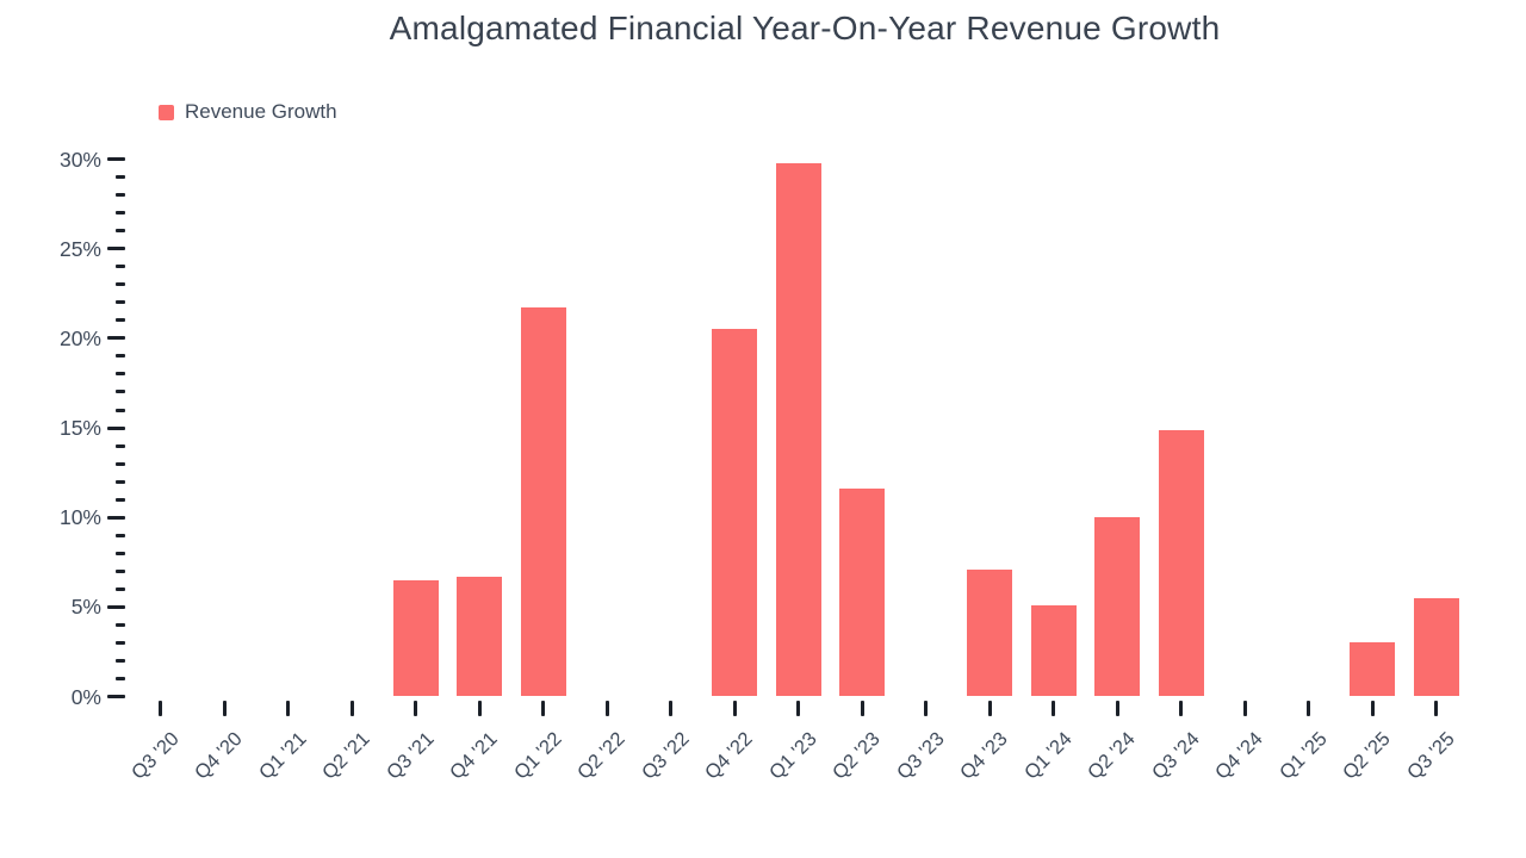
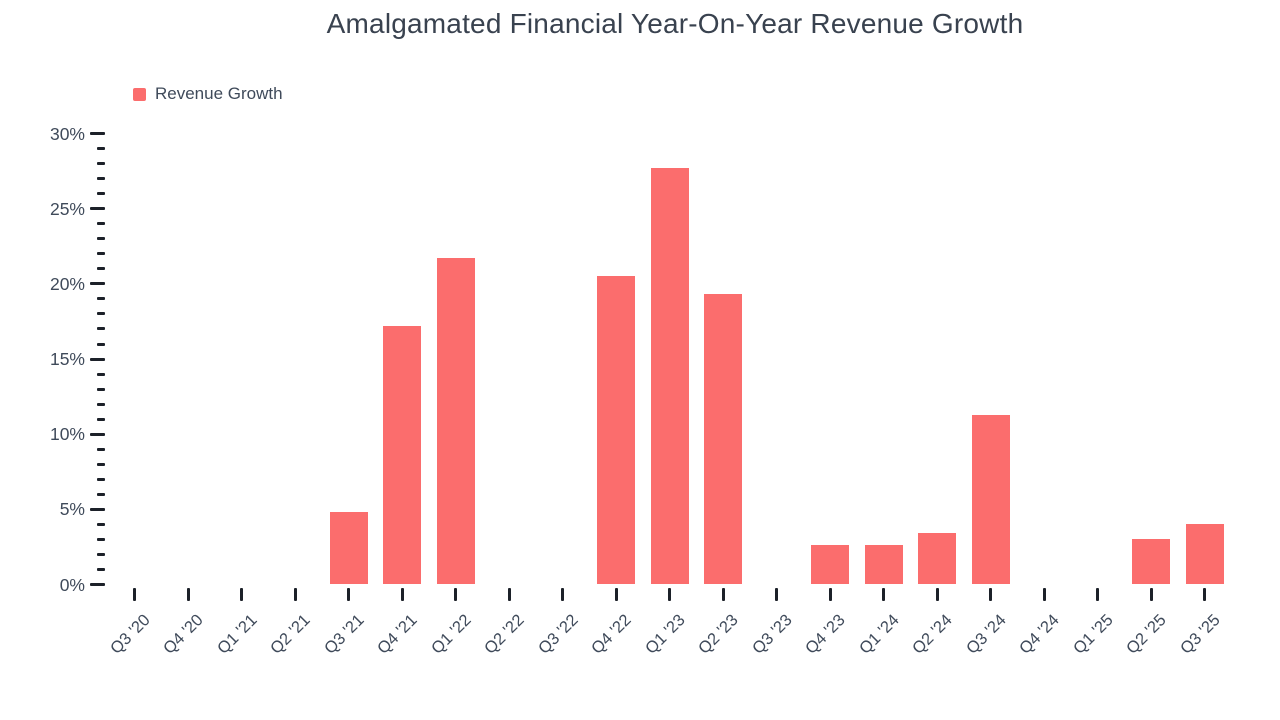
Q3 '21: 6.5% -> 4.8%
Q4 '21: 6.7% -> 17.2%
Q1 '23: 29.8% -> 27.7%
Q2 '23: 11.6% -> 19.3%
Q4 '23: 7.1% -> 2.6%
Q1 '24: 5.1% -> 2.6%
Q2 '24: 10.0% -> 3.4%
Q3 '24: 14.9% -> 11.3%
Q3 '25: 5.5% -> 4.0%
